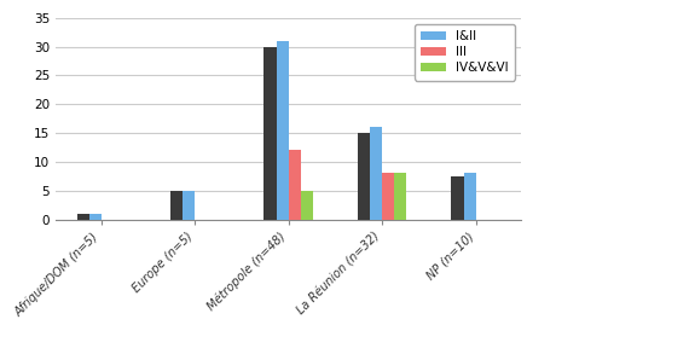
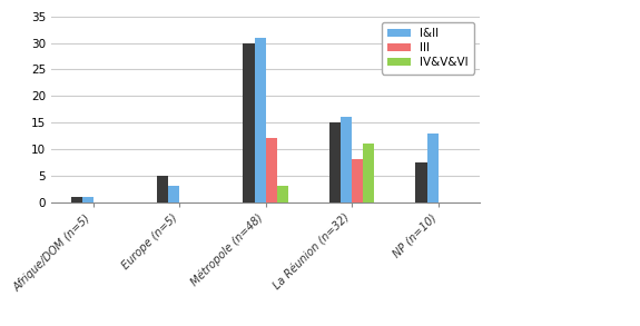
I&II/Europe (n=5): 5 -> 3
IV&V&VI/Métropole (n=48): 5 -> 3
IV&V&VI/La Réunion (n=32): 8 -> 11
I&II/NP (n=10): 8 -> 13
